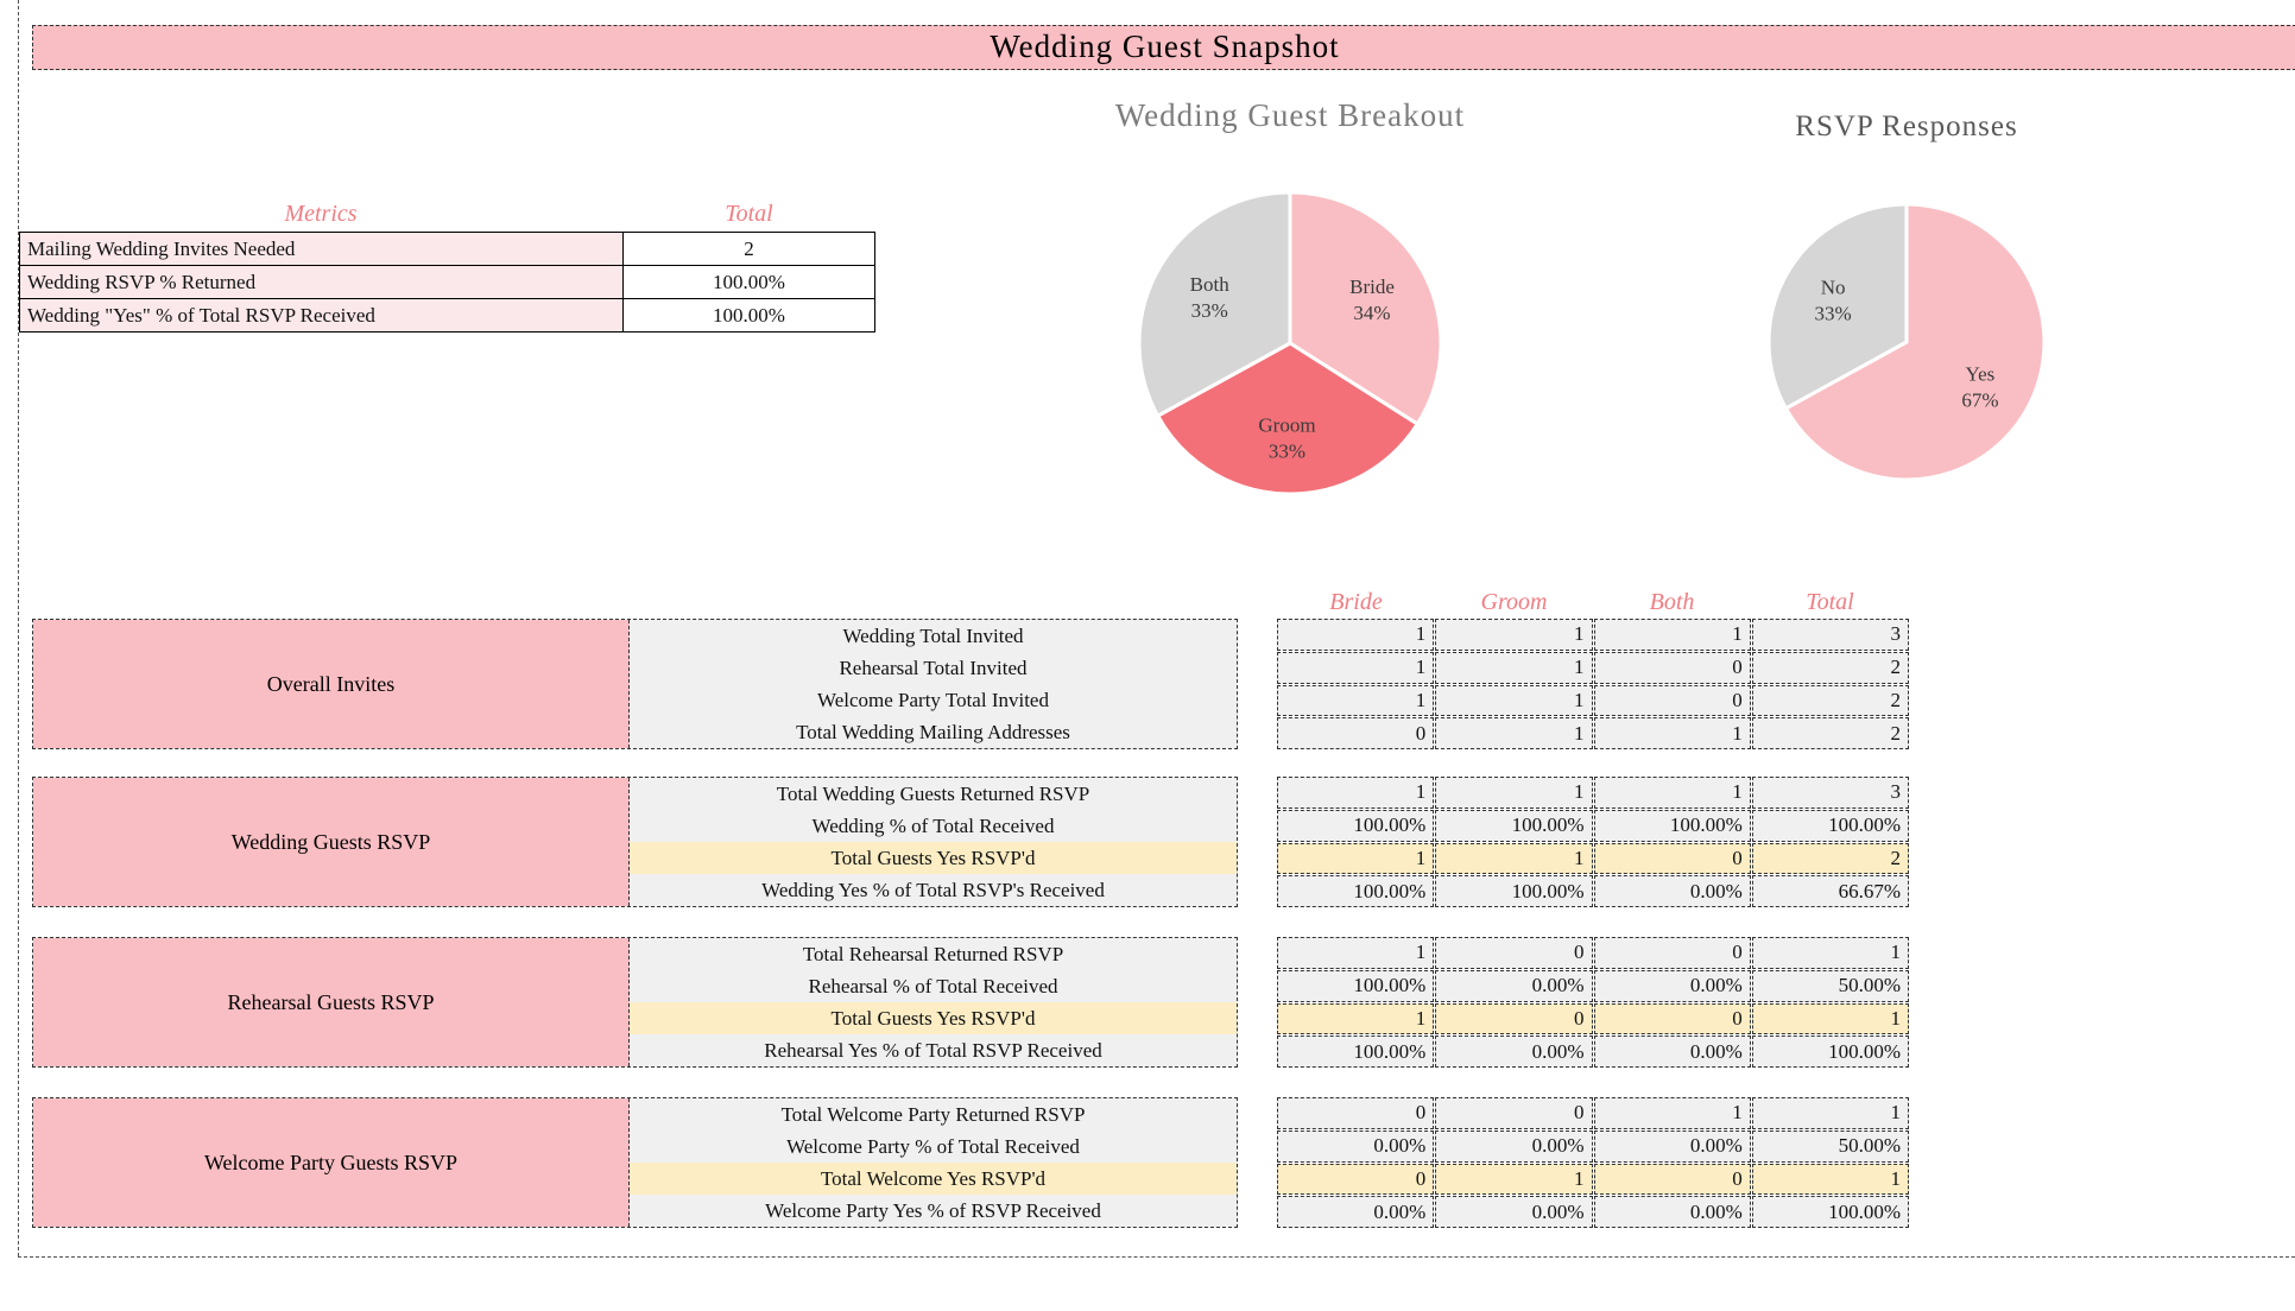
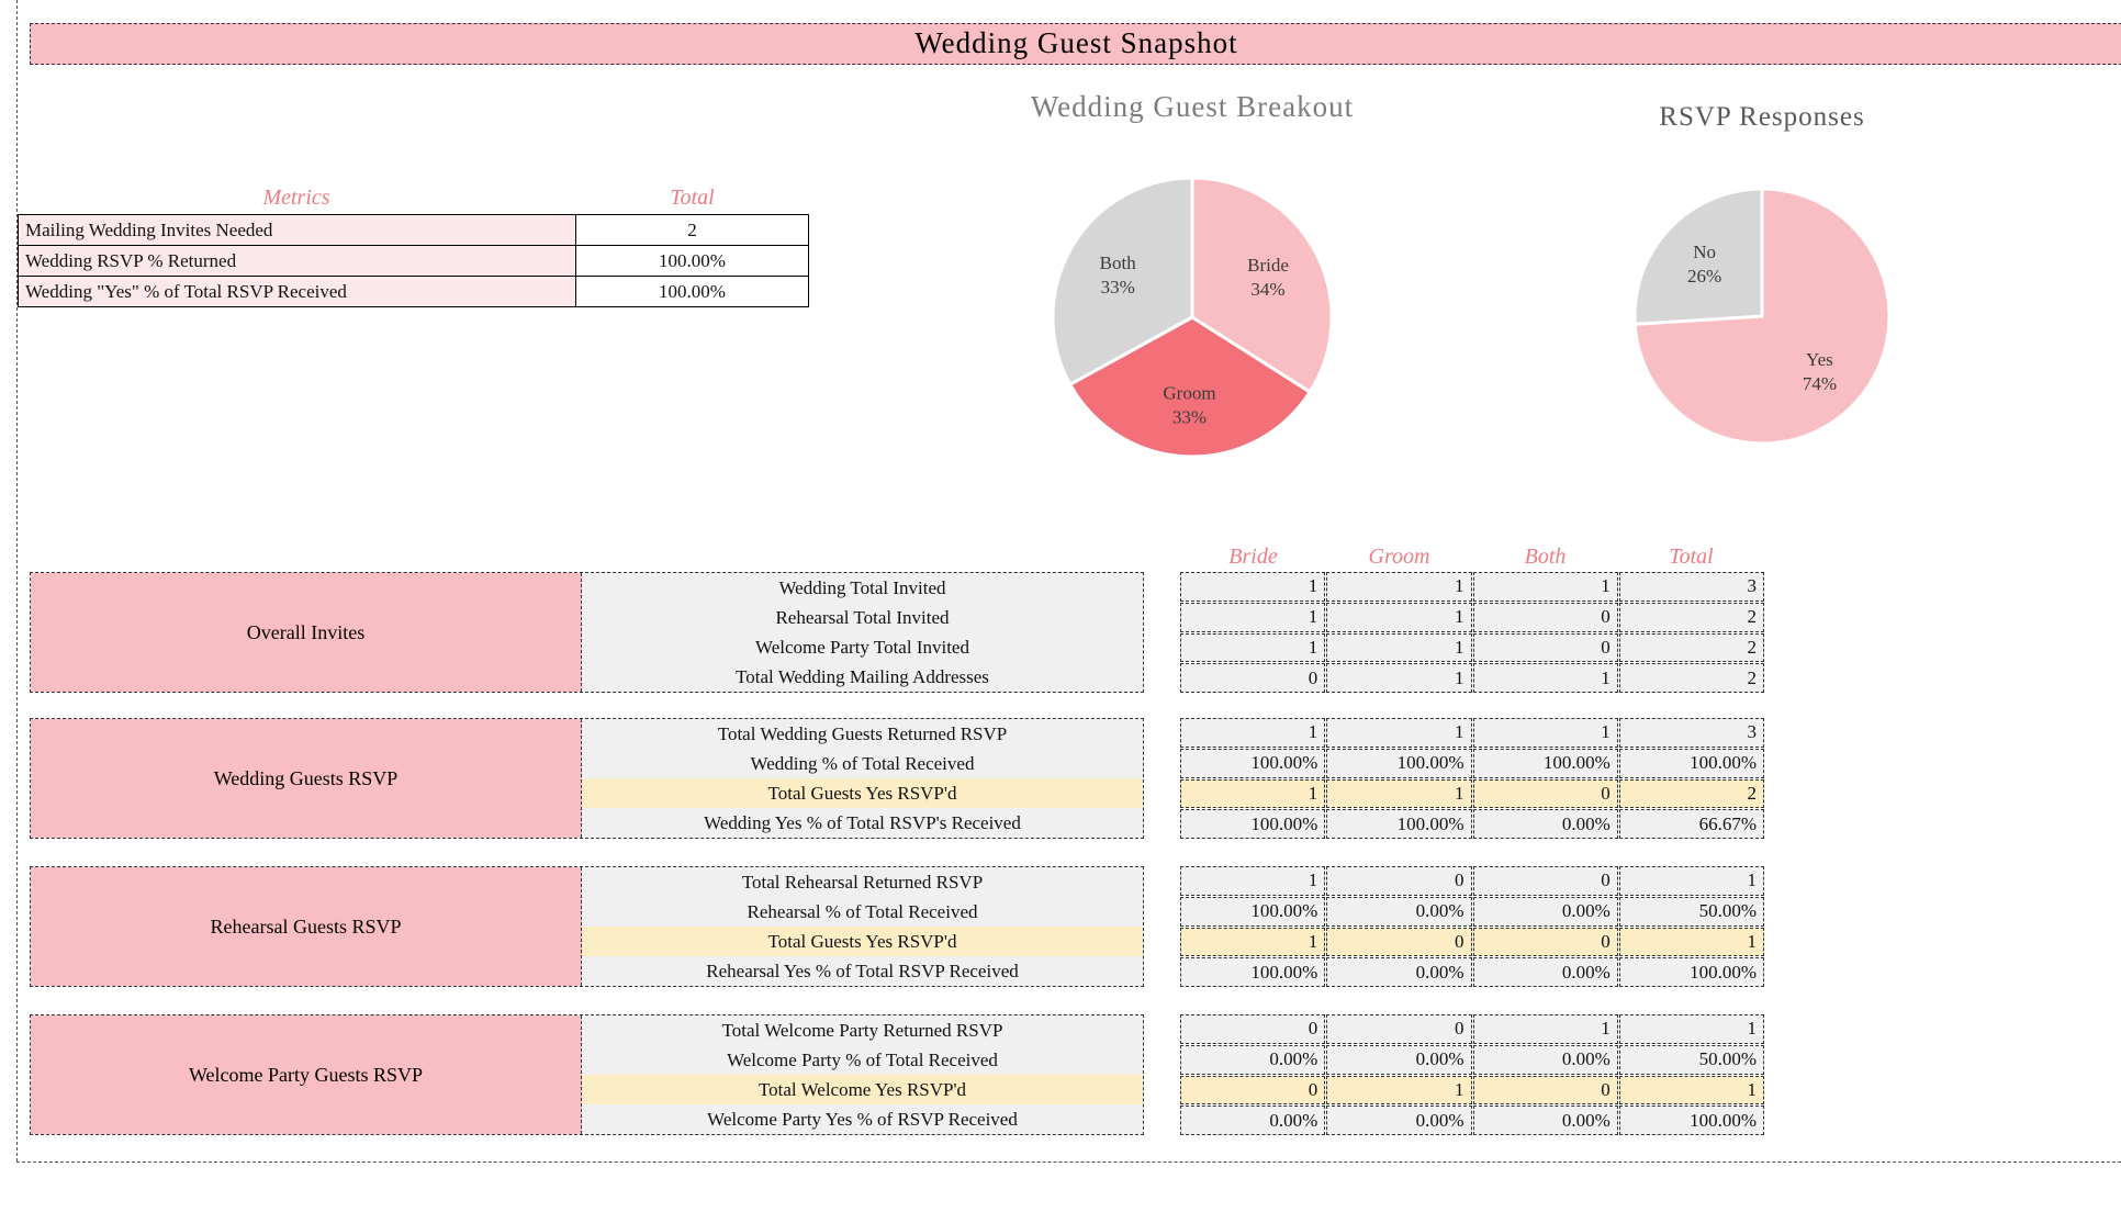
RSVP Responses/Yes: 67% -> 74%
RSVP Responses/No: 33% -> 26%
